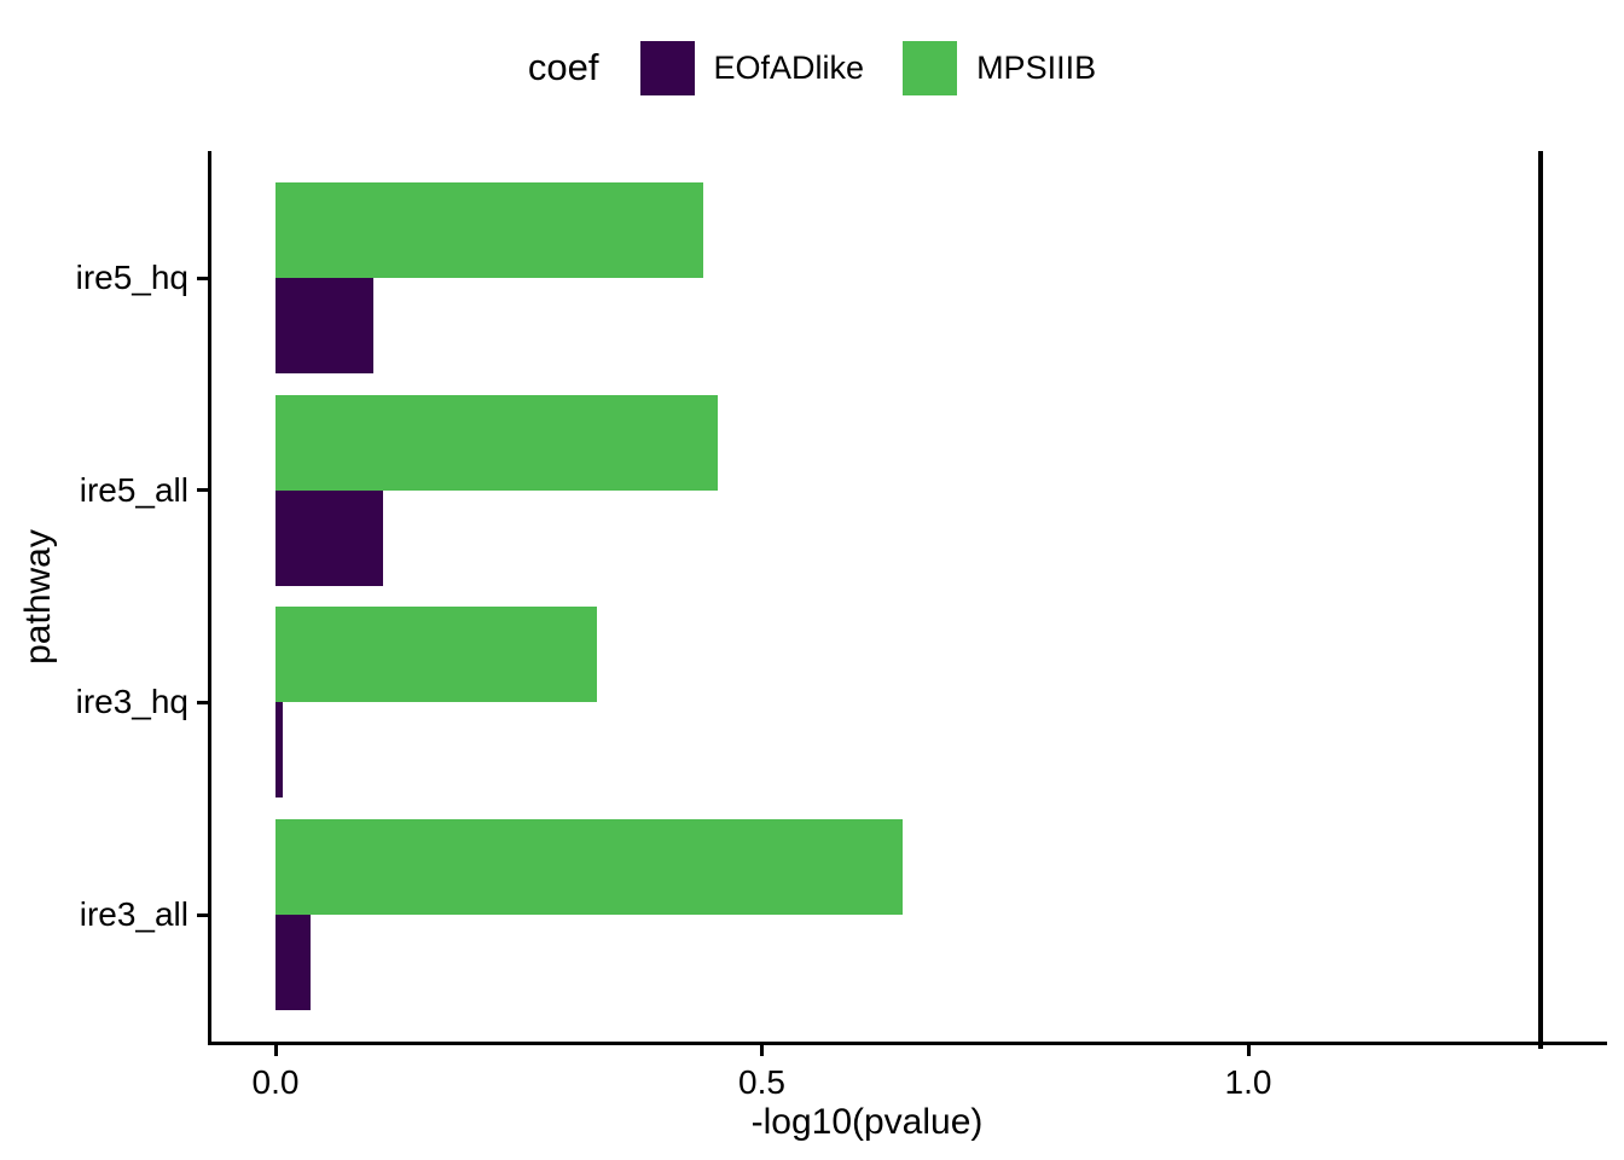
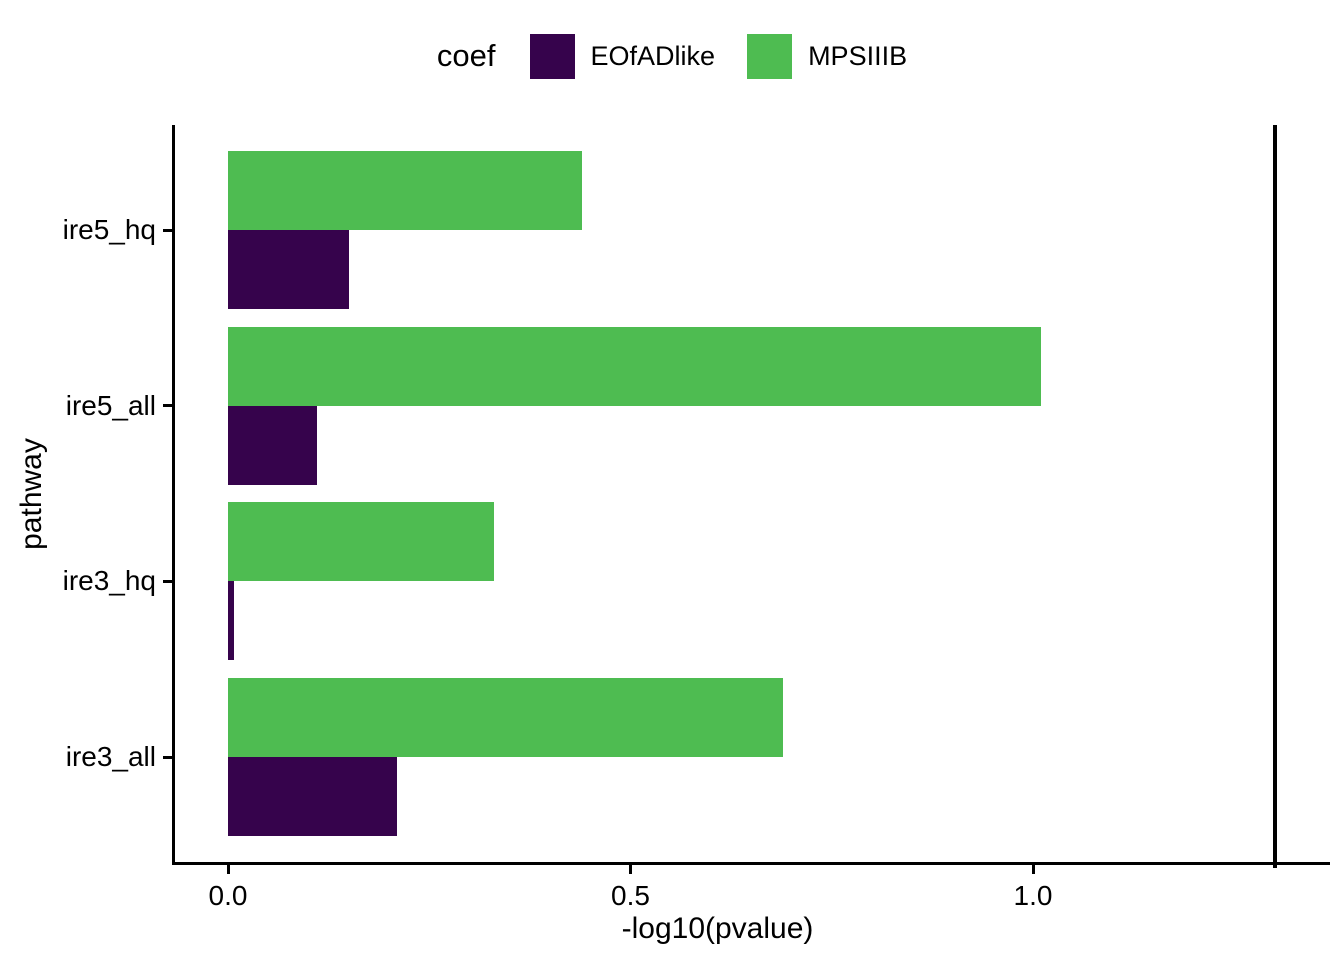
EOfADlike/ire5_hq: 0.10 -> 0.15
MPSIIIB/ire5_all: 0.46 -> 1.01
EOfADlike/ire3_all: 0.04 -> 0.21
MPSIIIB/ire3_all: 0.65 -> 0.69
